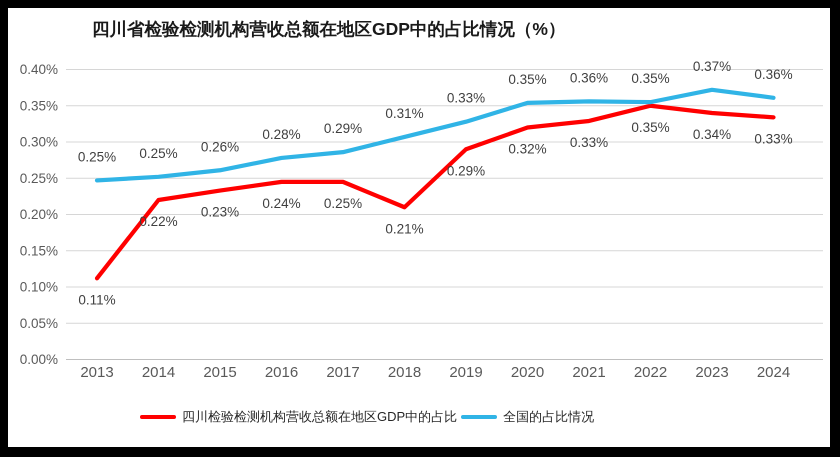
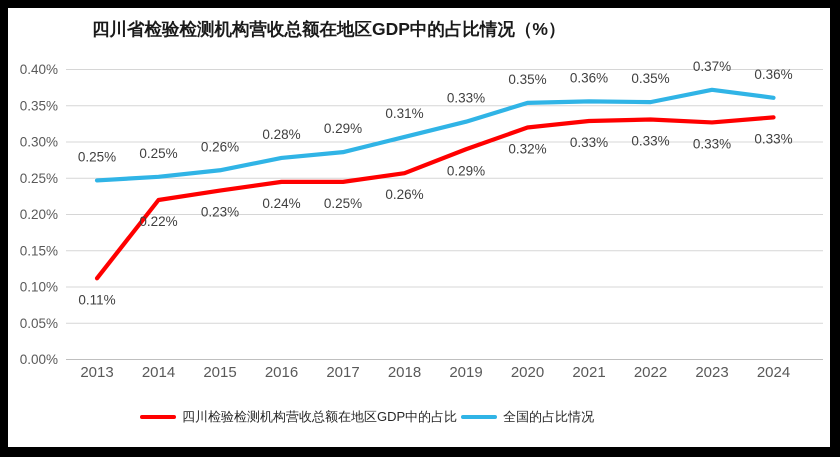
四川检验检测机构营收总额在地区GDP中的占比/2018: 0.21% -> 0.26%
四川检验检测机构营收总额在地区GDP中的占比/2022: 0.35% -> 0.33%
四川检验检测机构营收总额在地区GDP中的占比/2023: 0.34% -> 0.33%
